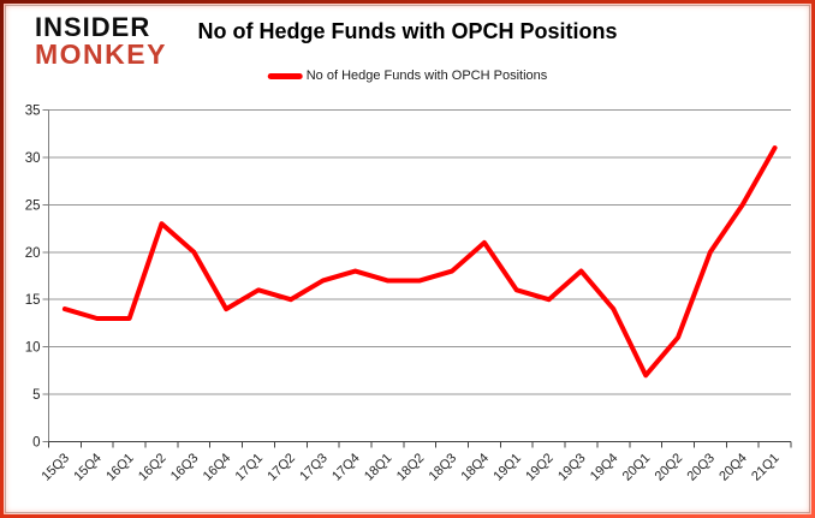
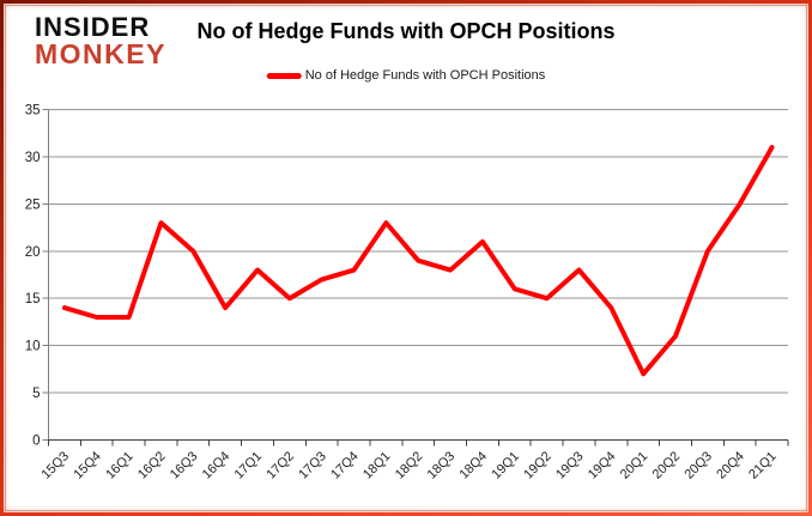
17Q1: 16 -> 18
18Q1: 17 -> 23
18Q2: 17 -> 19
